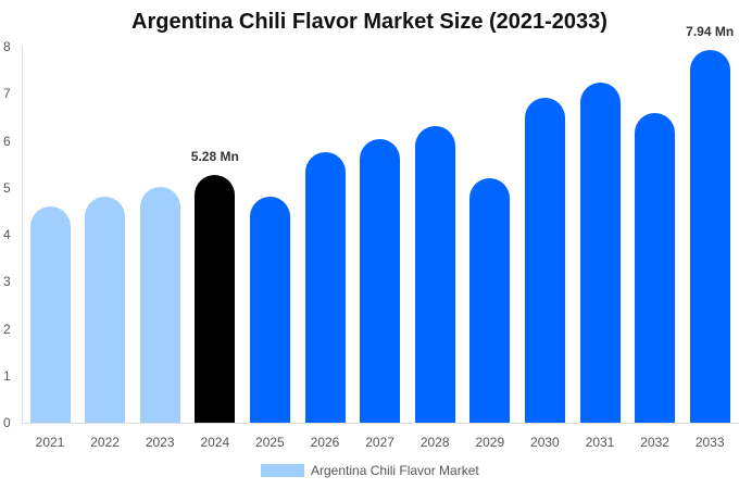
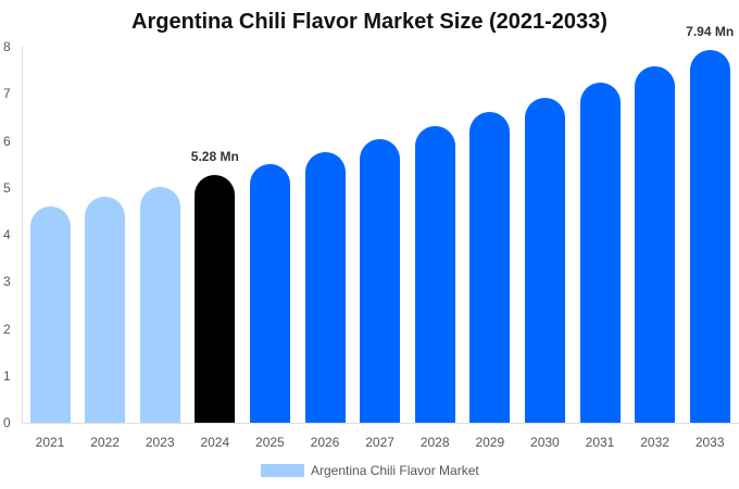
2025: 4.8 -> 5.5
2029: 5.2 -> 6.6
2032: 6.6 -> 7.6
